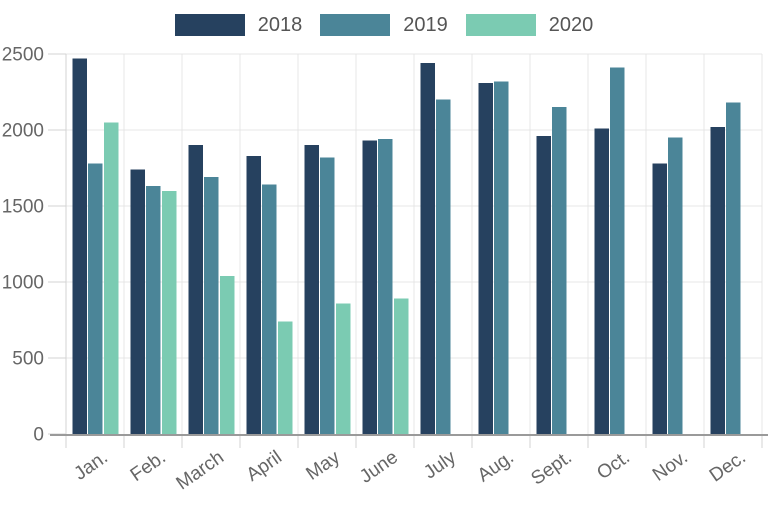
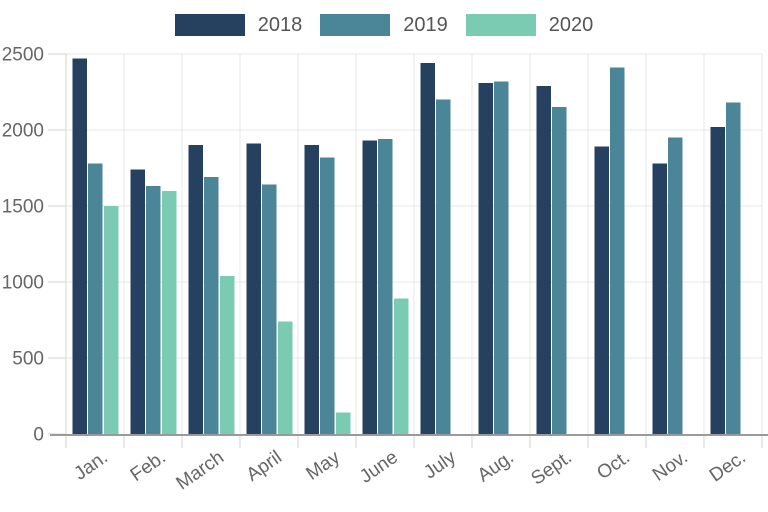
2020/Jan.: 2050 -> 1500
2018/April: 1830 -> 1910
2020/May: 860 -> 140
2018/Sept.: 1960 -> 2290
2018/Oct.: 2010 -> 1890
